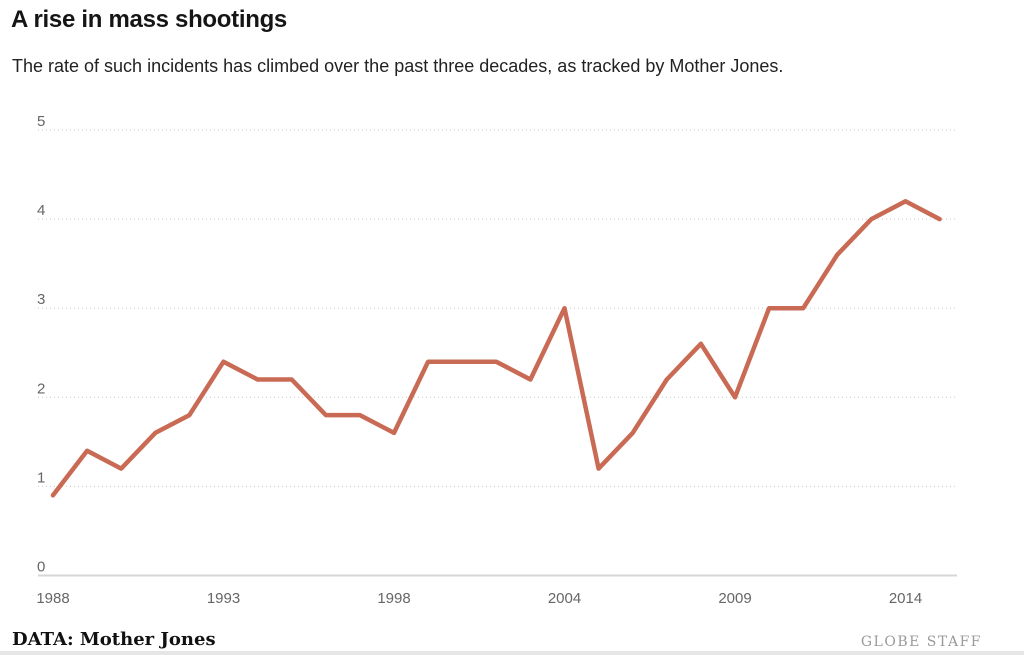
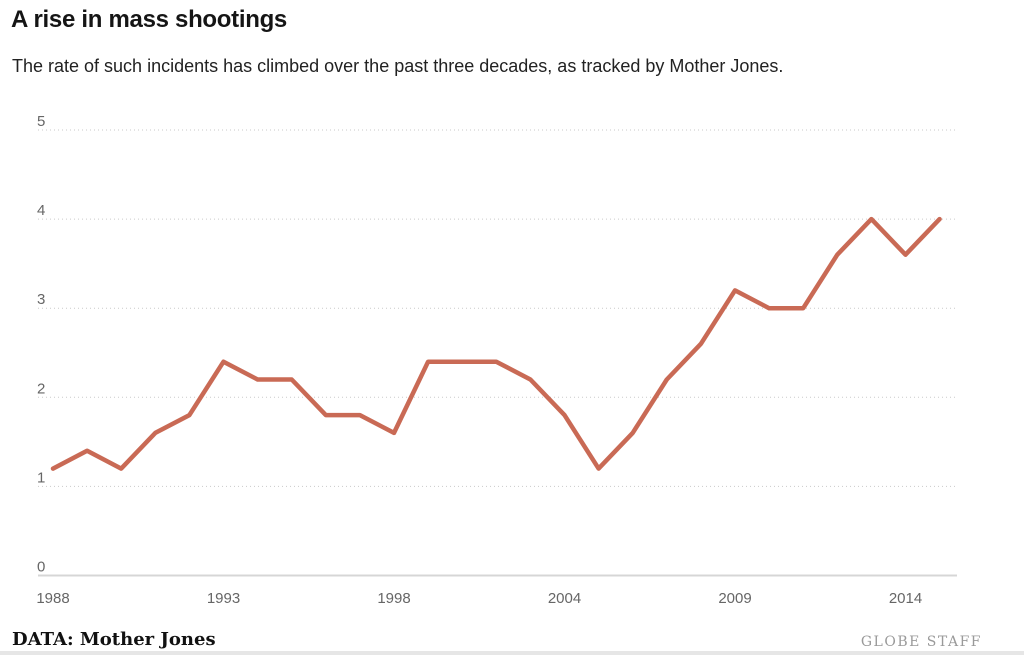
1988: 0.9 -> 1.2
2004: 3.0 -> 1.8
2009: 2.0 -> 3.2
2014: 4.2 -> 3.6
